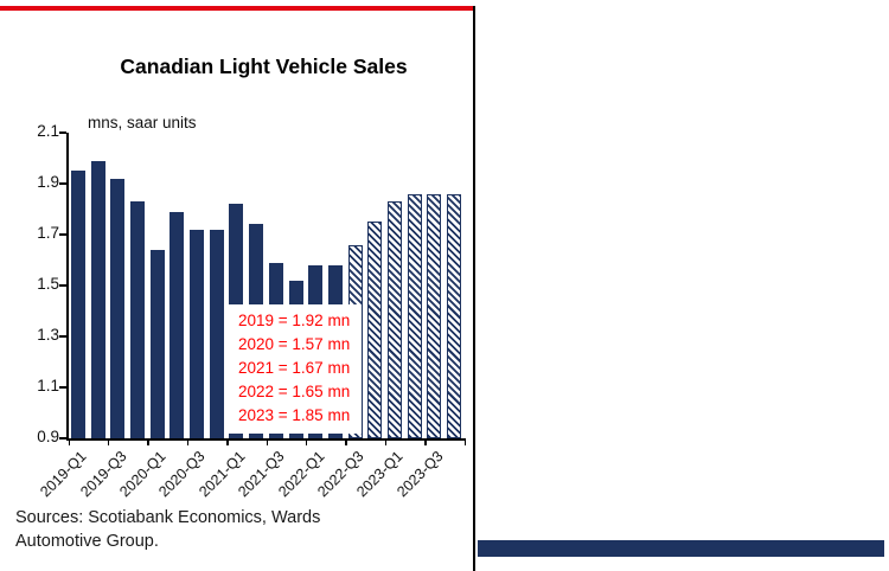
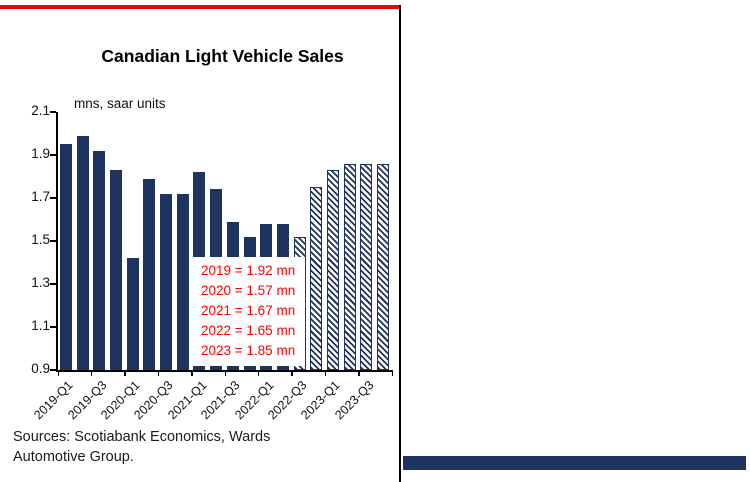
2020-Q1: 1.64 -> 1.42
2022-Q3: 1.66 -> 1.52
